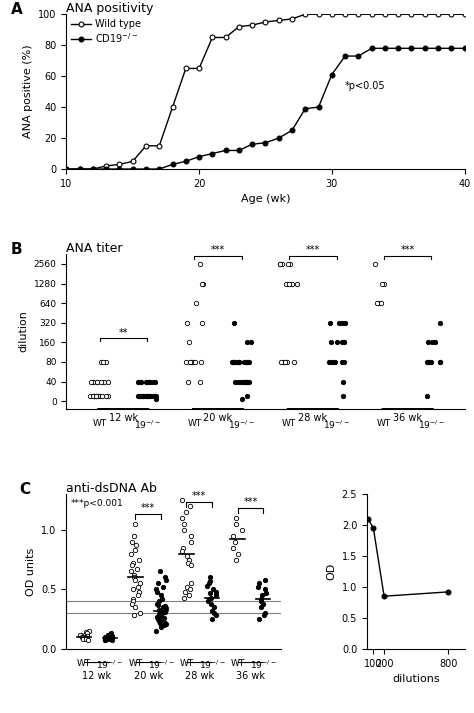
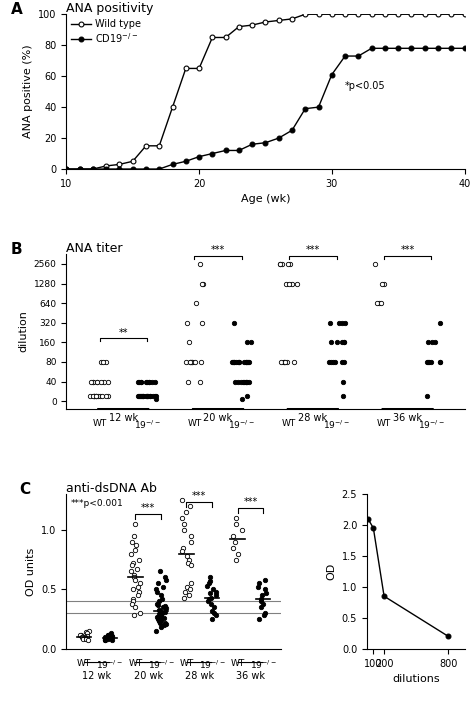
800: 0.92 -> 0.20
